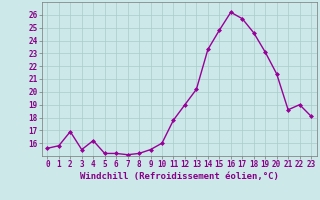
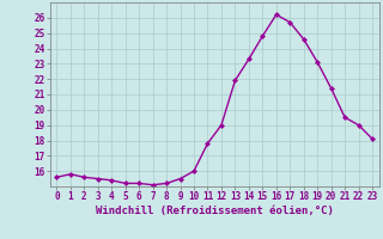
2: 16.9 -> 15.6
4: 16.2 -> 15.4
13: 20.2 -> 21.9
21: 18.6 -> 19.5
